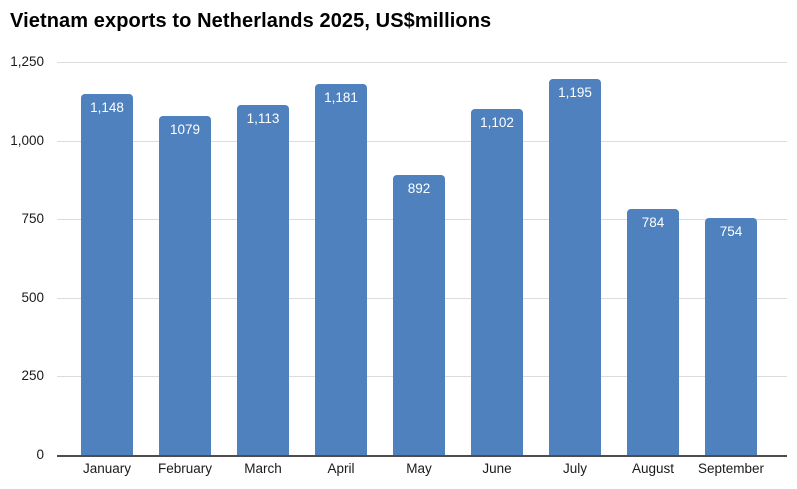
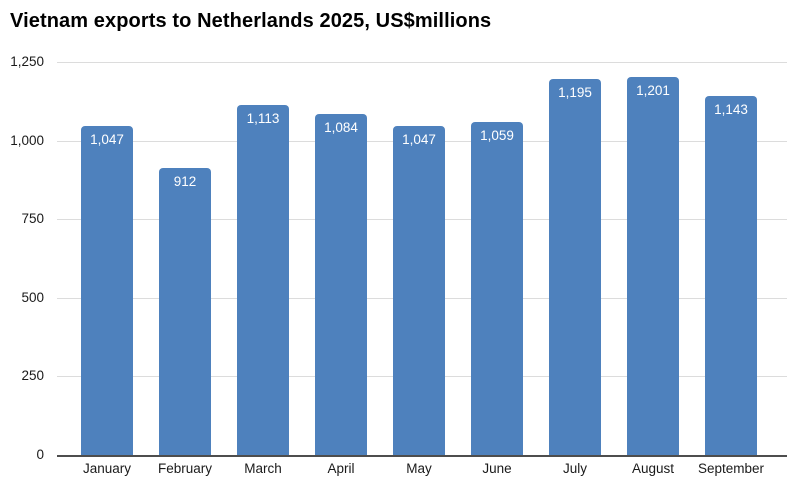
January: 1,148 -> 1,047
February: 1079 -> 912
April: 1,181 -> 1,084
May: 892 -> 1,047
June: 1,102 -> 1,059
August: 784 -> 1,201
September: 754 -> 1,143
